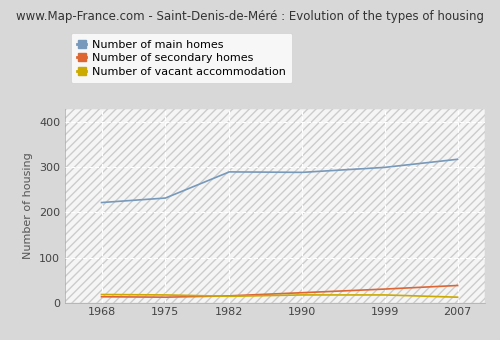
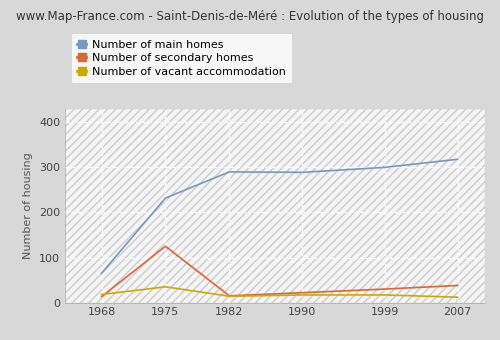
Number of main homes/1968: 222 -> 65
Number of secondary homes/1975: 12 -> 125
Number of vacant accommodation/1975: 17 -> 35
